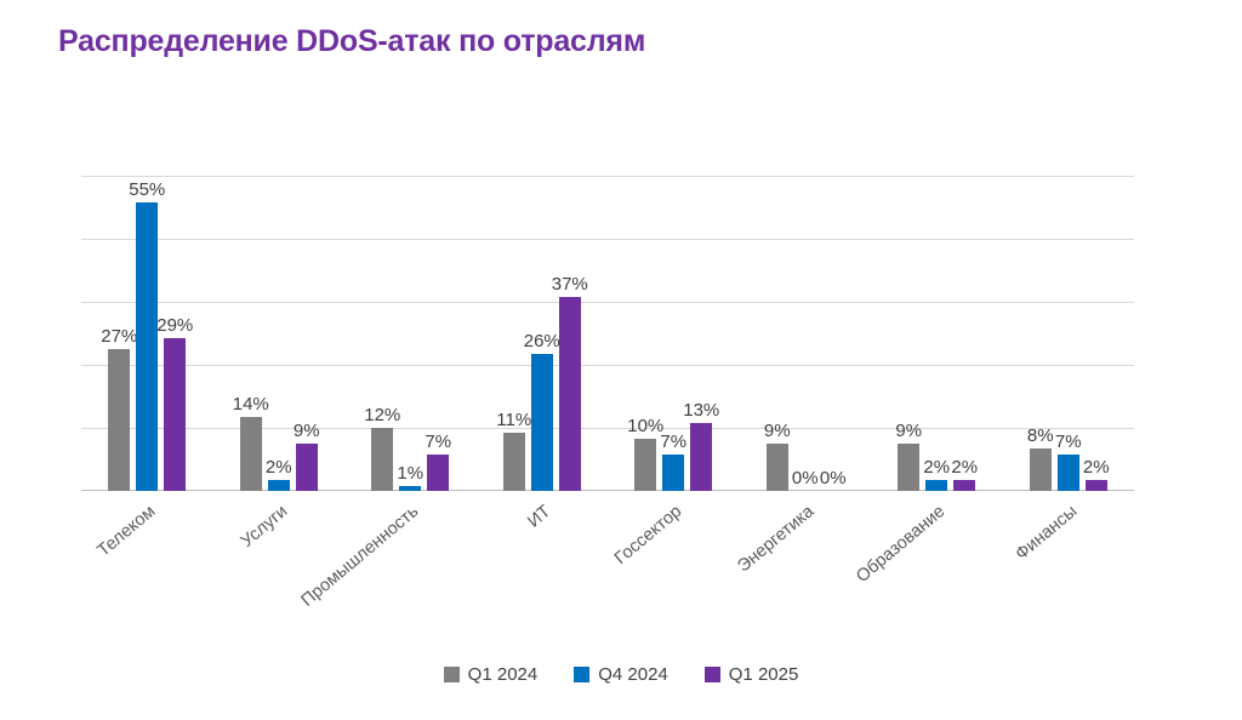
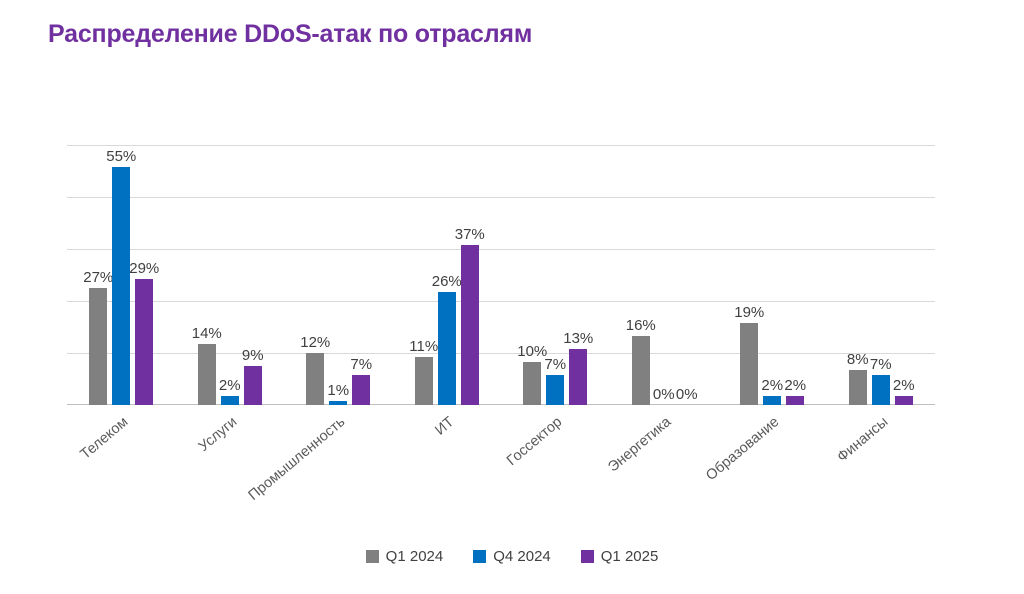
Q1 2024/Энергетика: 9% -> 16%
Q1 2024/Образование: 9% -> 19%
